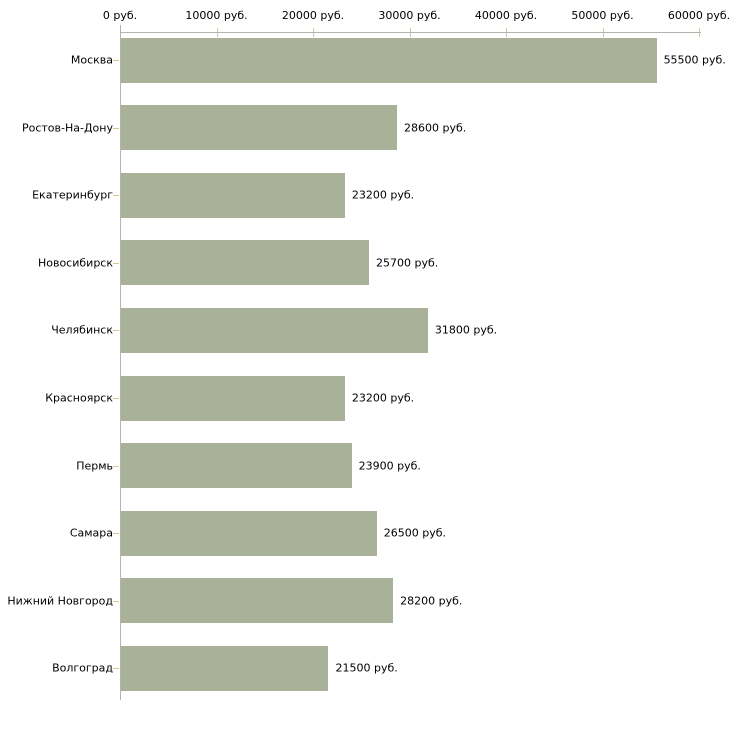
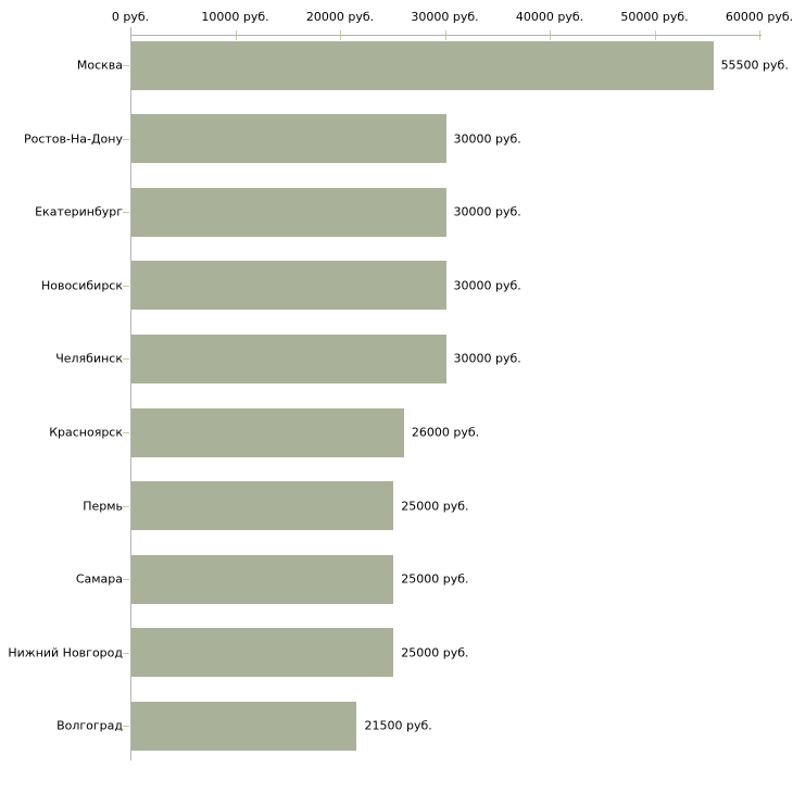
Ростов-На-Дону: 28600 -> 30000
Екатеринбург: 23200 -> 30000
Новосибирск: 25700 -> 30000
Челябинск: 31800 -> 30000
Красноярск: 23200 -> 26000
Пермь: 23900 -> 25000
Самара: 26500 -> 25000
Нижний Новгород: 28200 -> 25000
